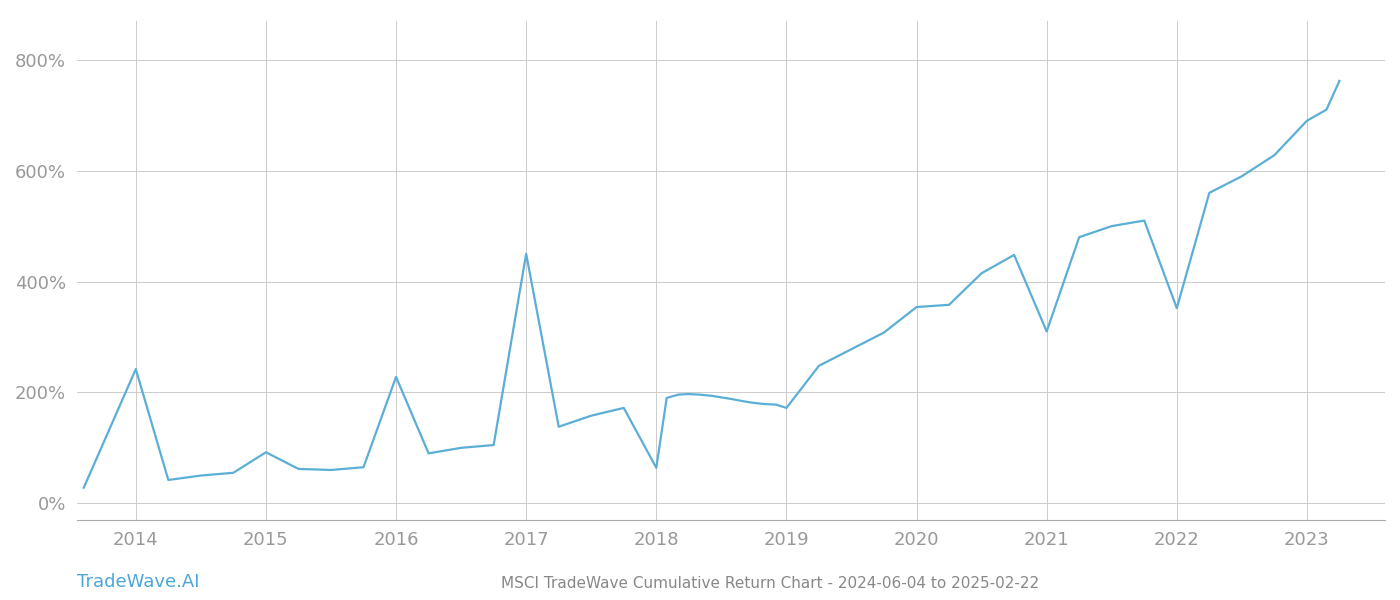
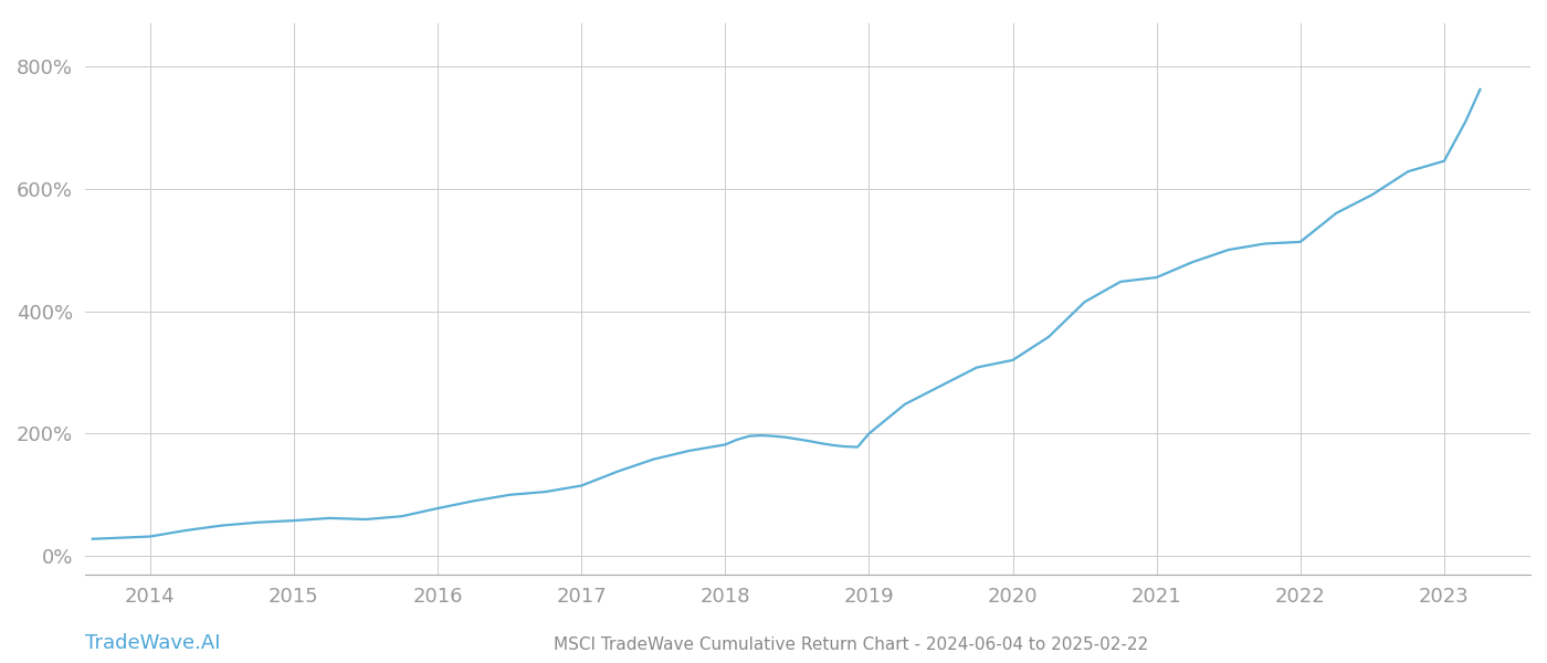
2014: 242% -> 32%
2015: 92% -> 58%
2016: 228% -> 78%
2017: 450% -> 115%
2018: 64% -> 182%
2019: 172% -> 200%
2020: 354% -> 320%
2021: 310% -> 455%
2022: 352% -> 513%
2023: 690% -> 645%
